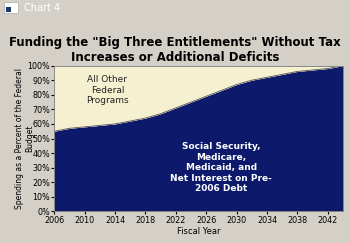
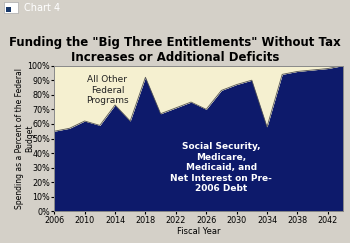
2010: 58% -> 62%
2014: 60% -> 73%
2018: 64% -> 92%
2026: 79% -> 70%
2034: 92% -> 58%
